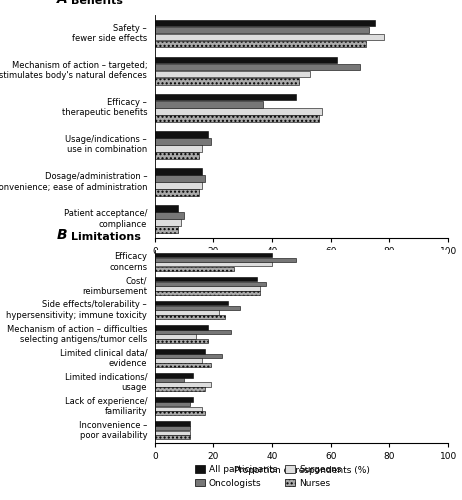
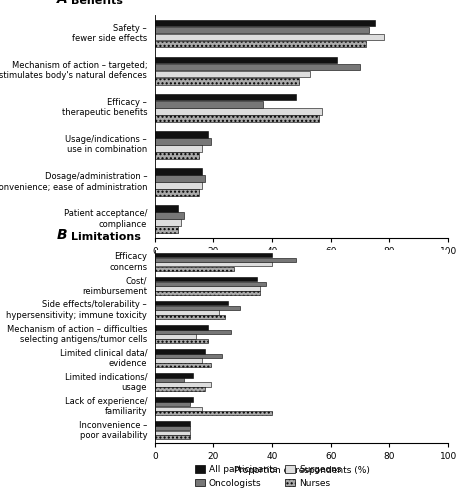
Nurses/Lack of experience/ familiarity: 17 -> 40
